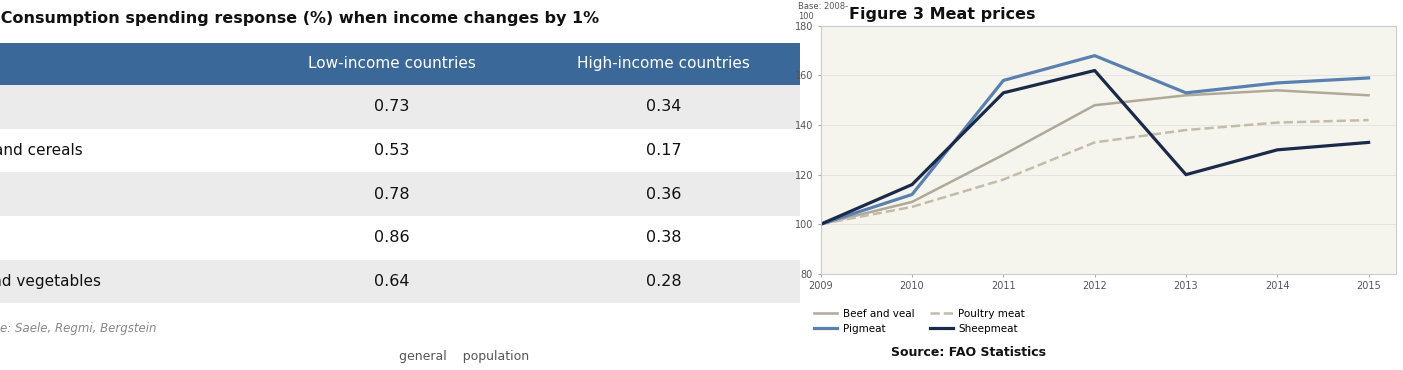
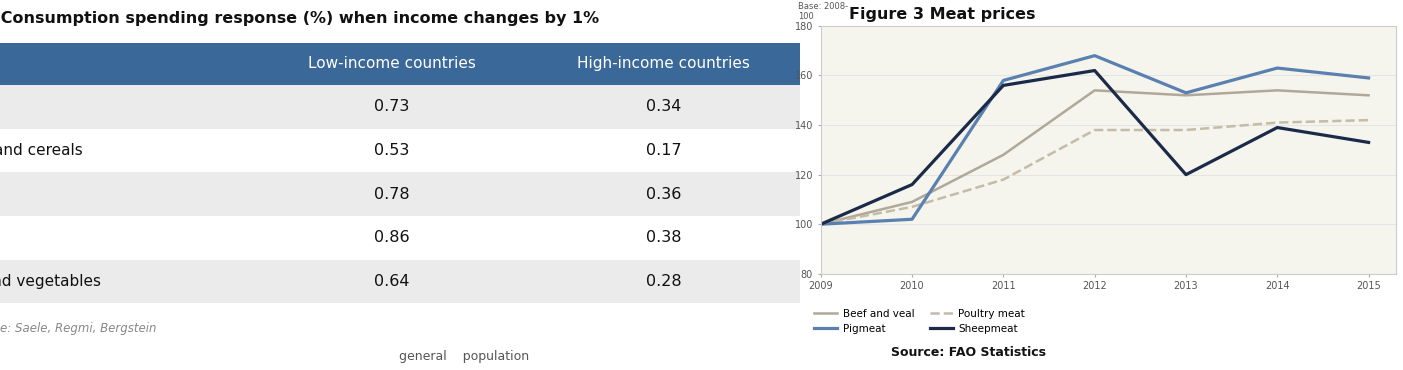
Pigmeat/2010: 112 -> 102
Sheepmeat/2011: 153 -> 156
Beef and veal/2012: 148 -> 154
Poultry meat/2012: 133 -> 138
Pigmeat/2014: 157 -> 163
Sheepmeat/2014: 130 -> 139
